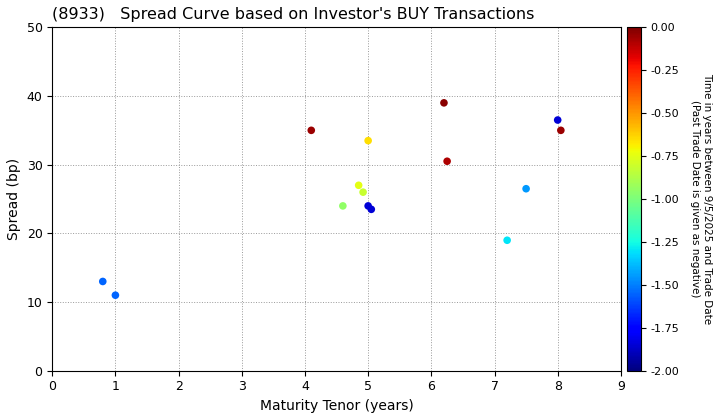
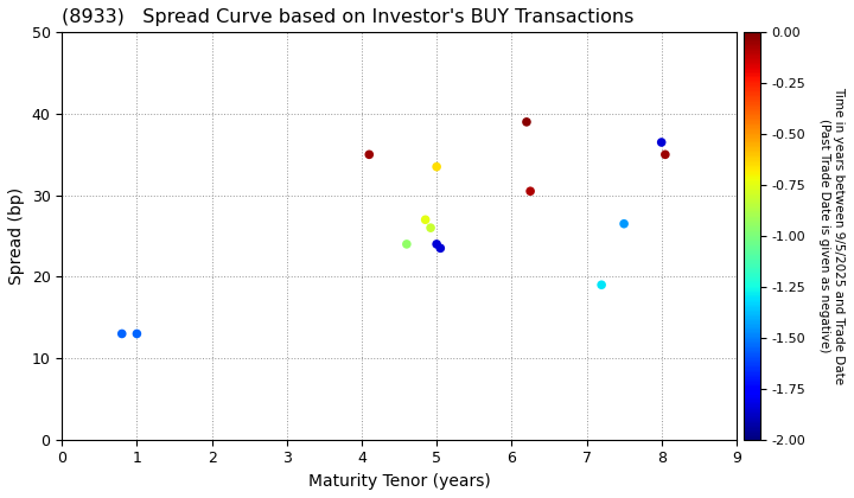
1: 11.0 -> 13.0
